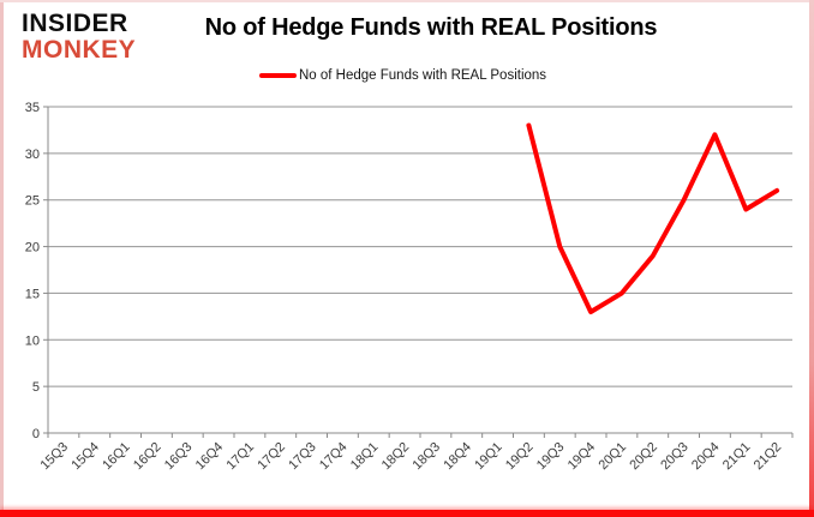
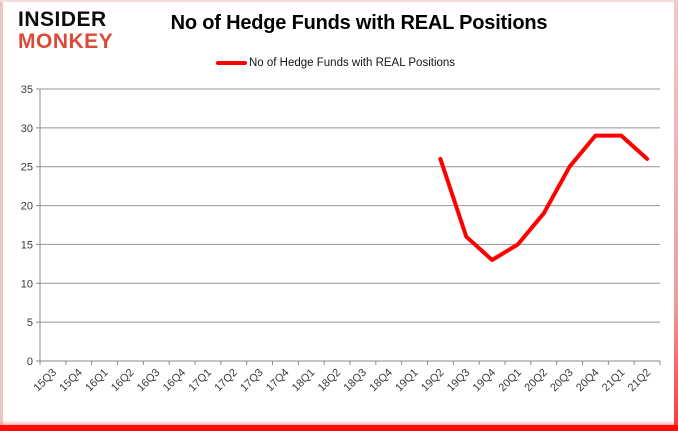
19Q2: 33 -> 26
19Q3: 20 -> 16
20Q4: 32 -> 29
21Q1: 24 -> 29
